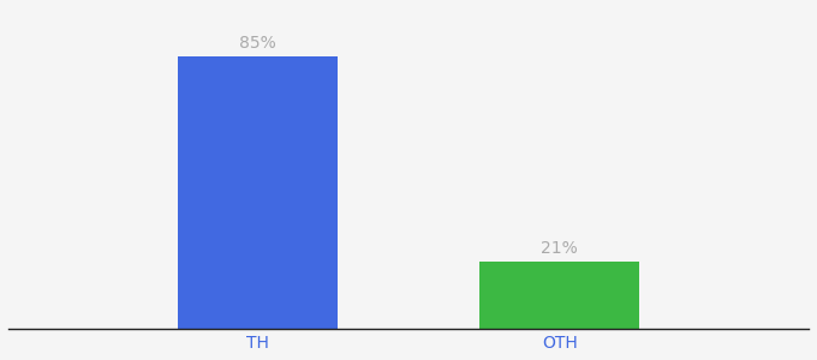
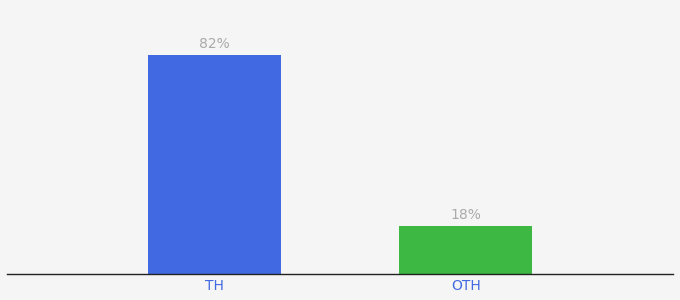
TH: 85% -> 82%
OTH: 21% -> 18%
